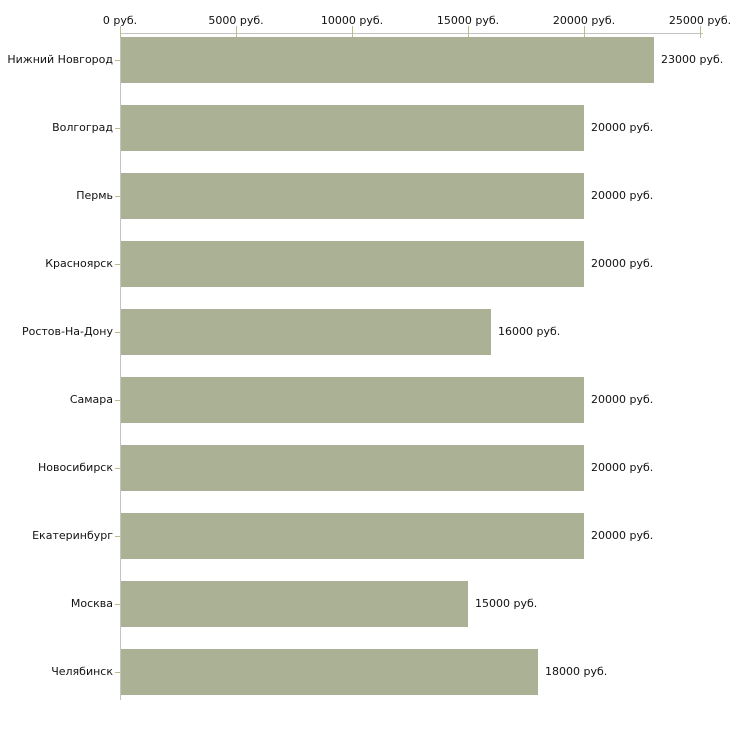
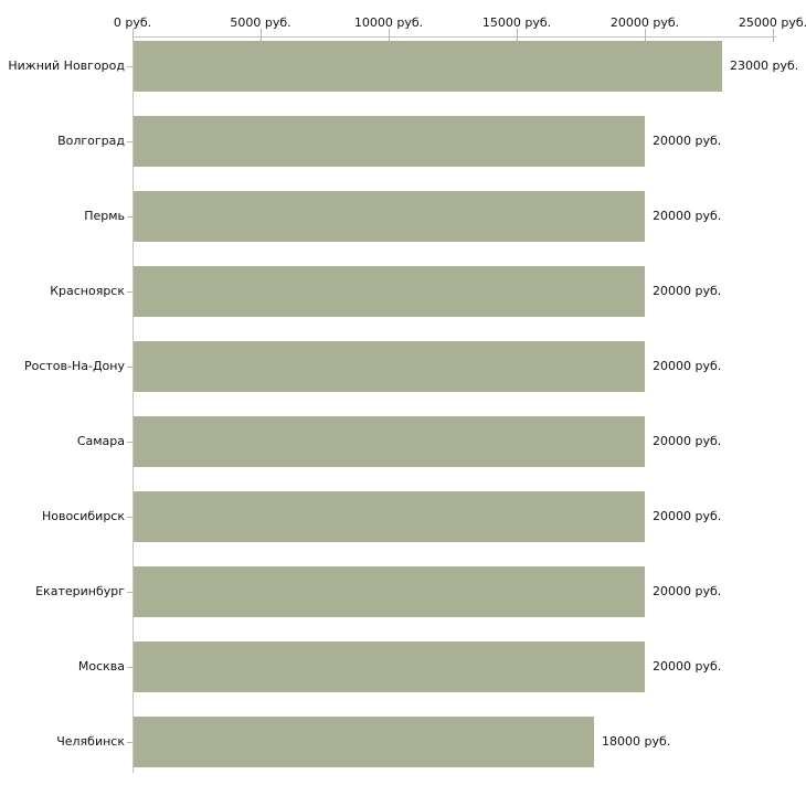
Ростов-На-Дону: 16000 -> 20000
Москва: 15000 -> 20000
